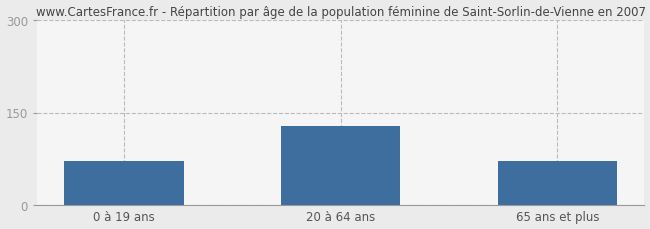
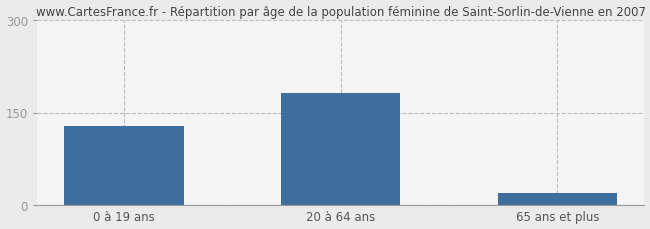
0 à 19 ans: 72 -> 128
20 à 64 ans: 128 -> 181
65 ans et plus: 72 -> 20
